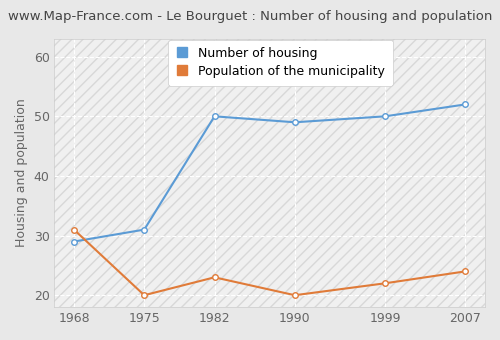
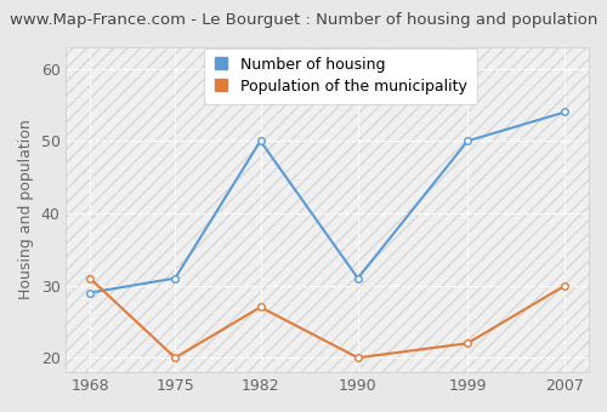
Population of the municipality/1982: 23 -> 27
Number of housing/1990: 49 -> 31
Number of housing/2007: 52 -> 54
Population of the municipality/2007: 24 -> 30
